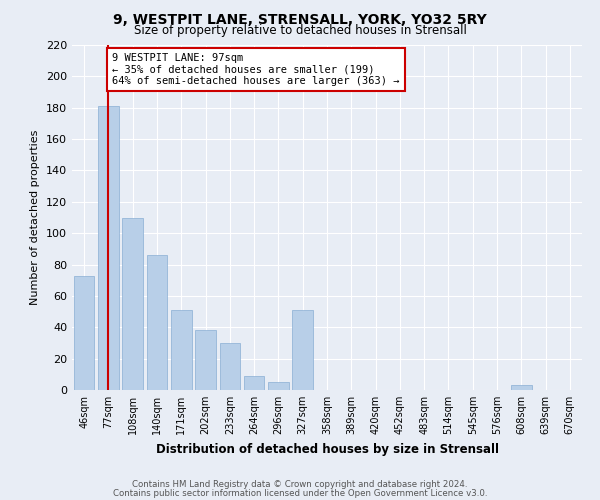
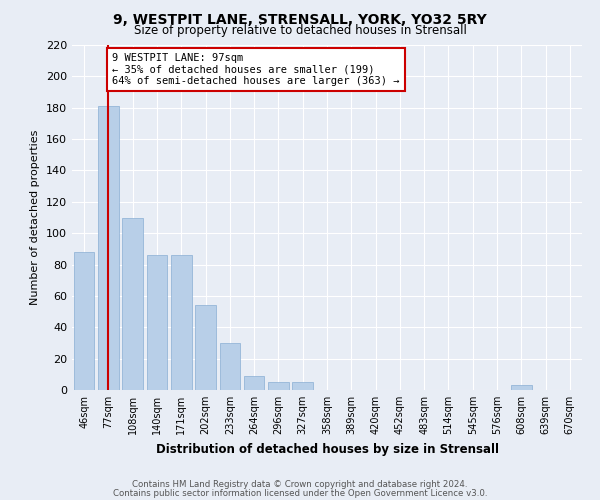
46sqm: 73 -> 88
171sqm: 51 -> 86
202sqm: 38 -> 54
327sqm: 51 -> 5
